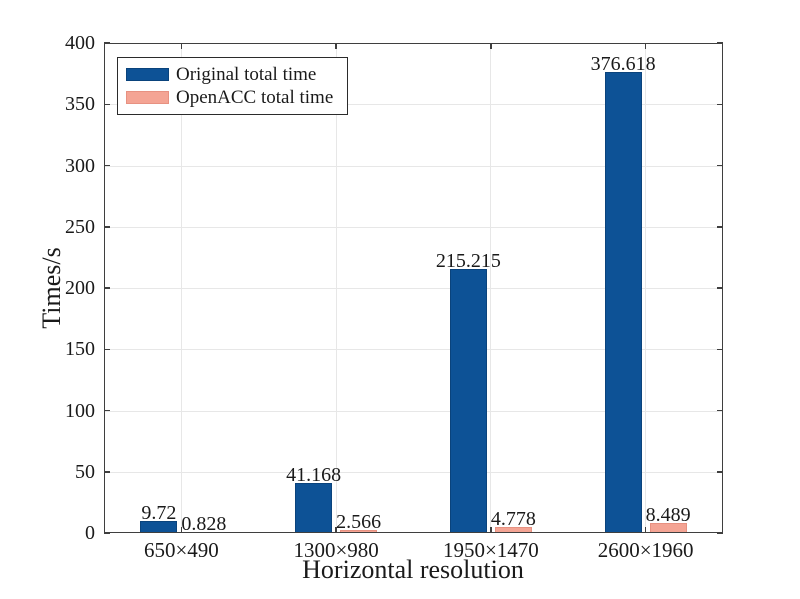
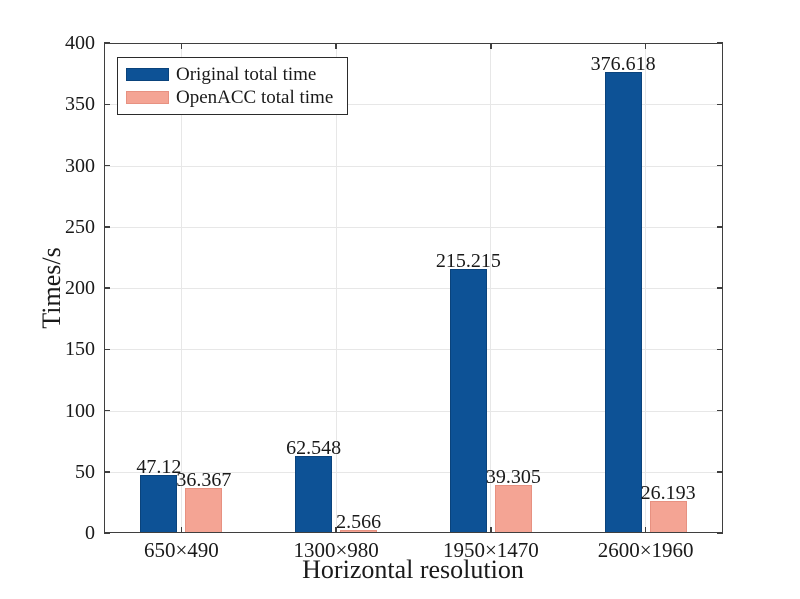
Original total time/650×490: 9.72 -> 47.12
OpenACC total time/650×490: 0.828 -> 36.367
Original total time/1300×980: 41.168 -> 62.548
OpenACC total time/1950×1470: 4.778 -> 39.305
OpenACC total time/2600×1960: 8.489 -> 26.193
